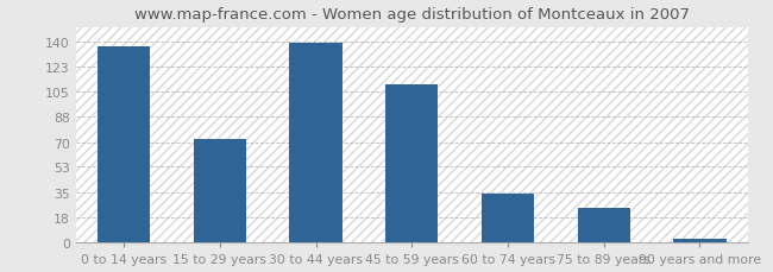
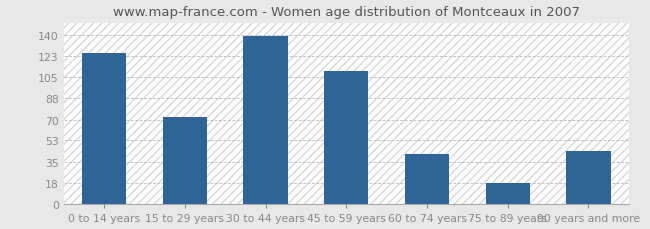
0 to 14 years: 137 -> 125
60 to 74 years: 34 -> 42
75 to 89 years: 24 -> 18
90 years and more: 3 -> 44
